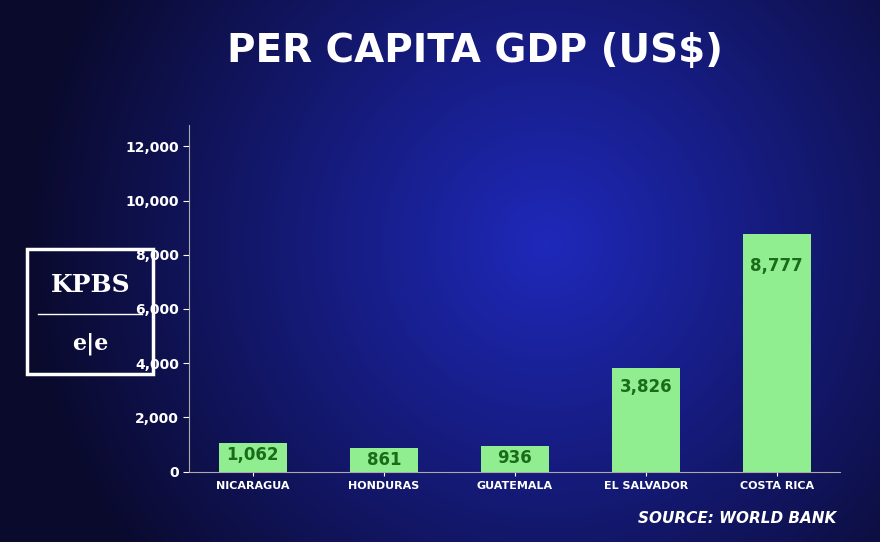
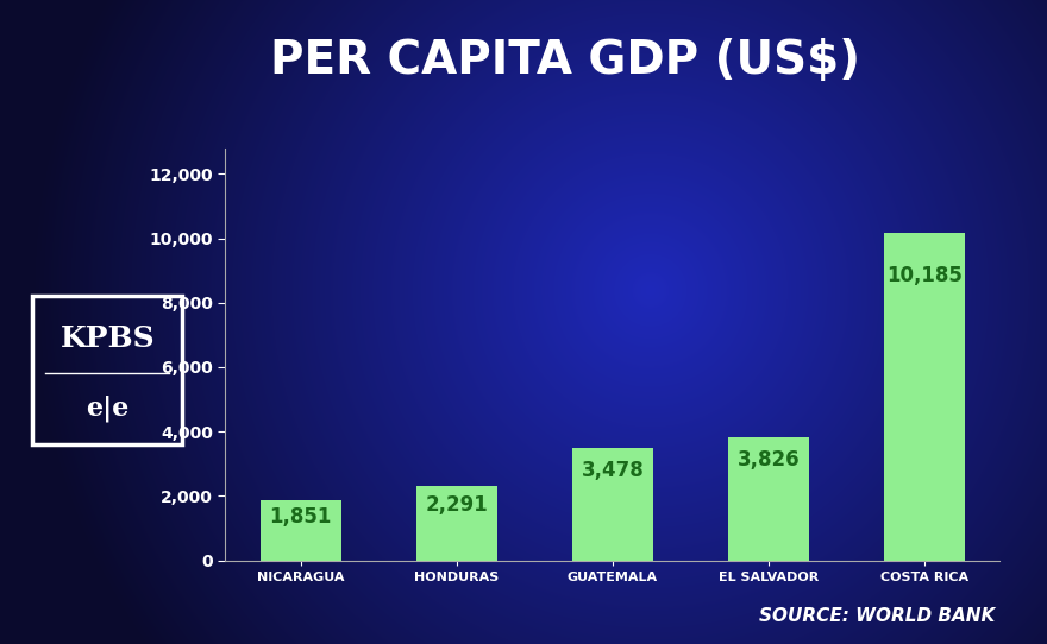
NICARAGUA: 1,062 -> 1,851
HONDURAS: 861 -> 2,291
GUATEMALA: 936 -> 3,478
COSTA RICA: 8,777 -> 10,185
